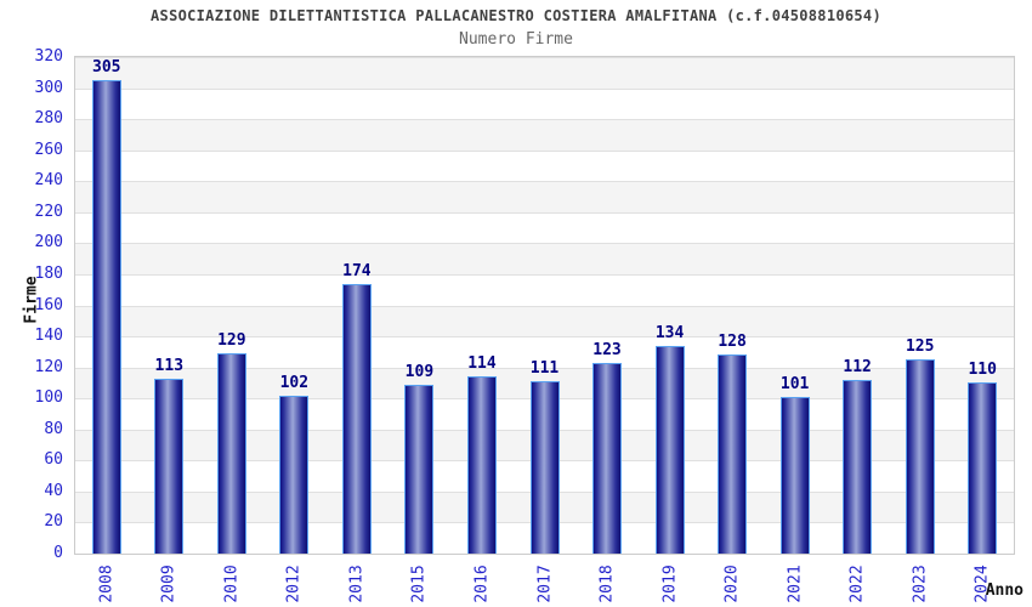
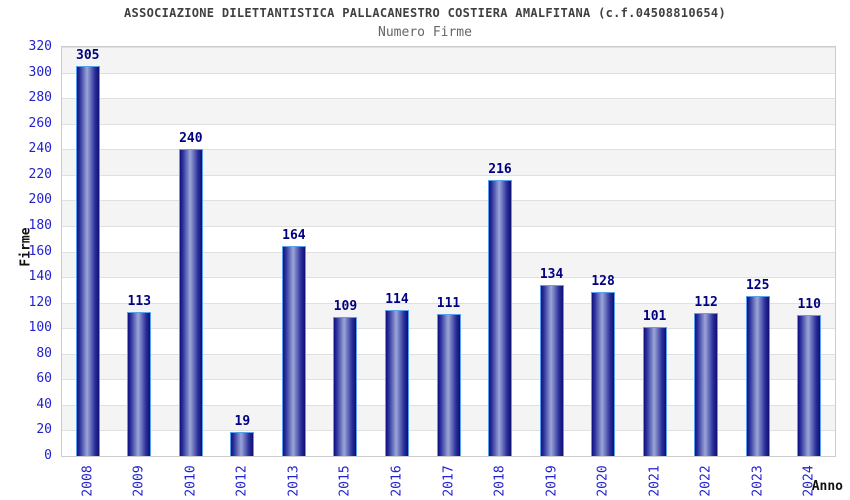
2010: 129 -> 240
2012: 102 -> 19
2013: 174 -> 164
2018: 123 -> 216
